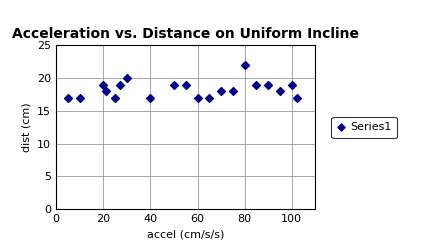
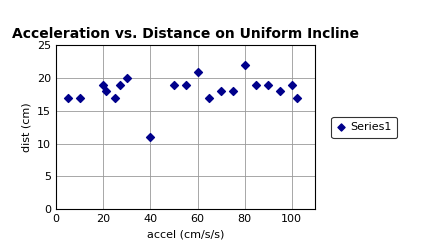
40: 17 -> 11
60: 17 -> 21
